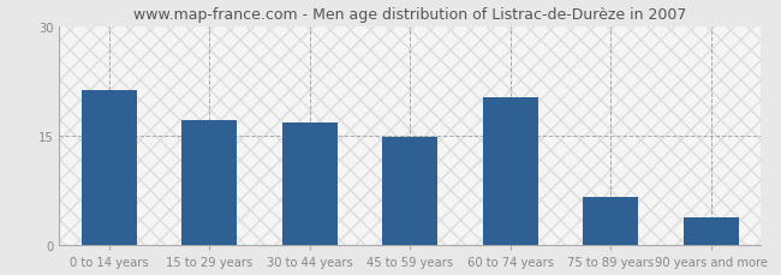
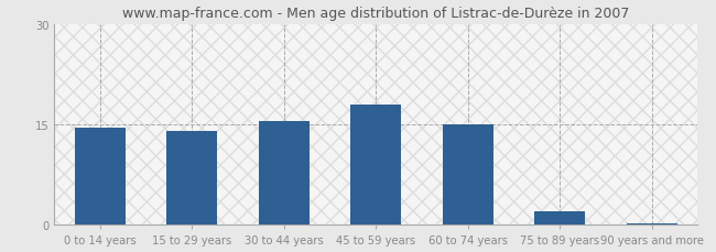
0 to 14 years: 21.2 -> 14.5
15 to 29 years: 17.2 -> 14.0
30 to 44 years: 16.8 -> 15.5
45 to 59 years: 14.8 -> 18.0
60 to 74 years: 20.2 -> 15.0
75 to 89 years: 6.6 -> 2.0
90 years and more: 3.8 -> 0.2
